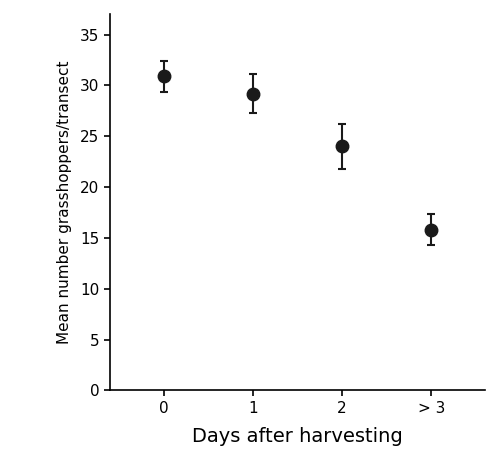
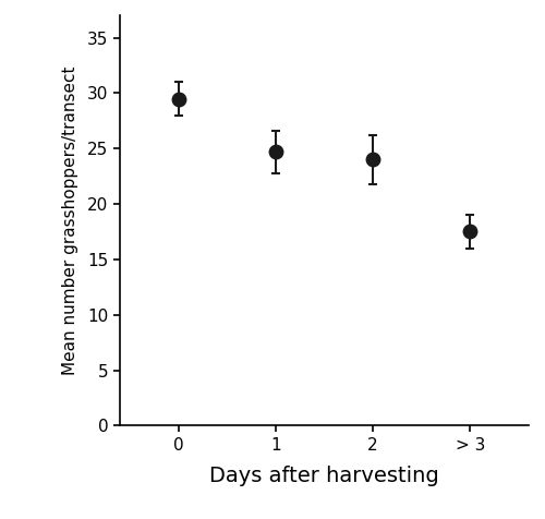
0: 30.9 -> 29.5
1: 29.2 -> 24.7
> 3: 15.8 -> 17.5
